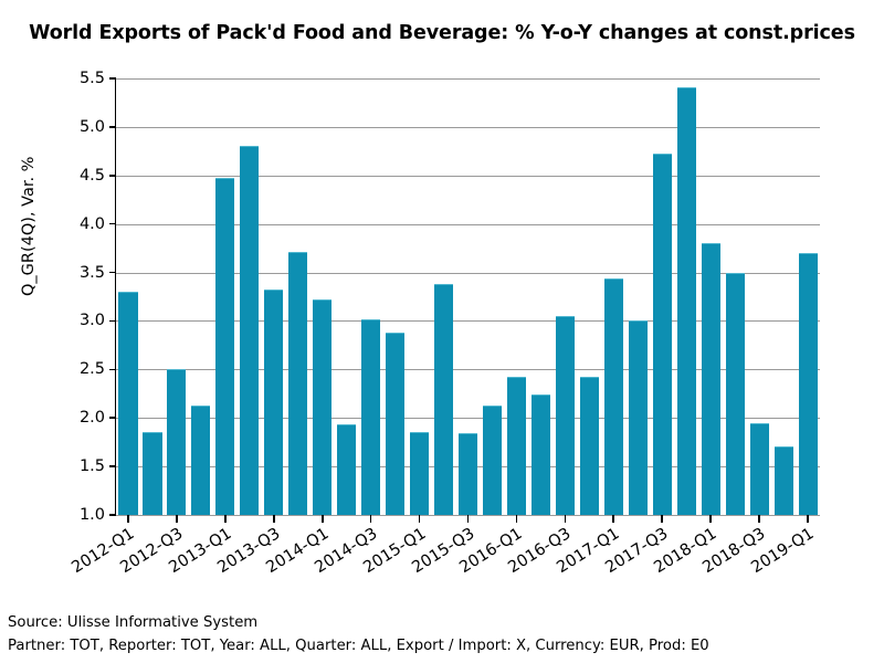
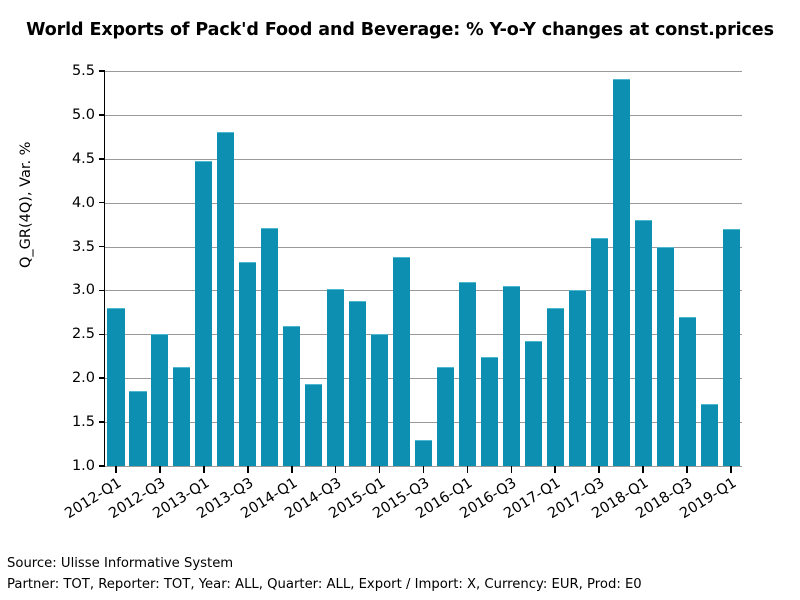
2012-Q1: 3.3 -> 2.8
2014-Q1: 3.2 -> 2.6
2015-Q1: 1.9 -> 2.5
2015-Q3: 1.8 -> 1.3
2016-Q1: 2.4 -> 3.1
2017-Q1: 3.4 -> 2.8
2017-Q3: 4.7 -> 3.6
2018-Q3: 1.9 -> 2.7
